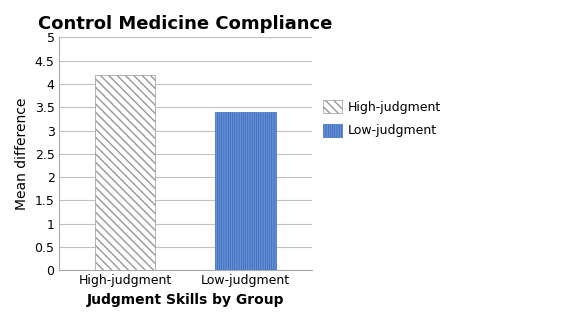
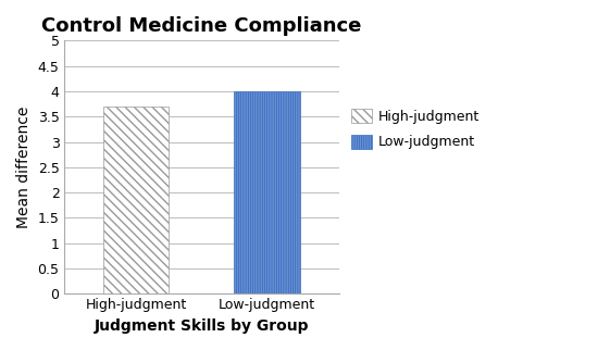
High-judgment: 4.2 -> 3.7
Low-judgment: 3.4 -> 4.0
